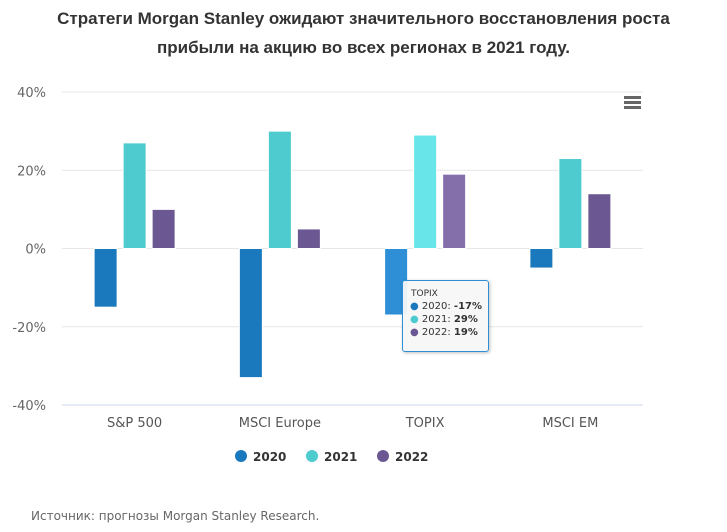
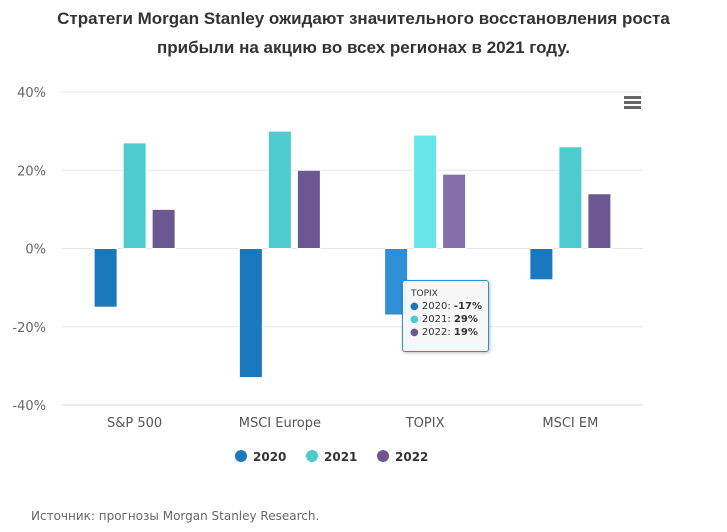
2022/MSCI Europe: 5% -> 20%
2020/MSCI EM: -5% -> -8%
2021/MSCI EM: 23% -> 26%
